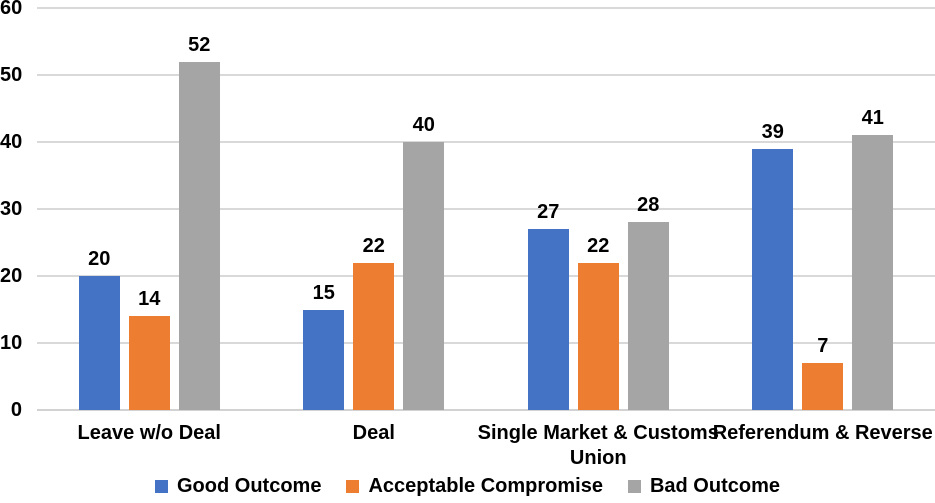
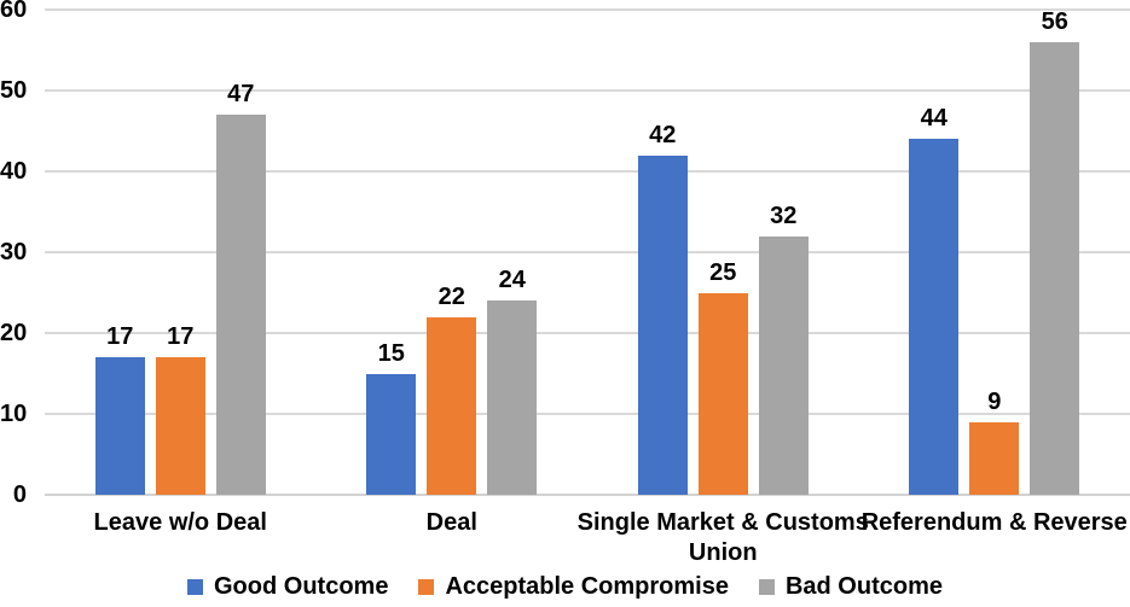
Good Outcome/Leave w/o Deal: 20 -> 17
Acceptable Compromise/Leave w/o Deal: 14 -> 17
Bad Outcome/Leave w/o Deal: 52 -> 47
Bad Outcome/Deal: 40 -> 24
Good Outcome/Single Market & Customs Union: 27 -> 42
Acceptable Compromise/Single Market & Customs Union: 22 -> 25
Bad Outcome/Single Market & Customs Union: 28 -> 32
Good Outcome/Referendum & Reverse: 39 -> 44
Acceptable Compromise/Referendum & Reverse: 7 -> 9
Bad Outcome/Referendum & Reverse: 41 -> 56
